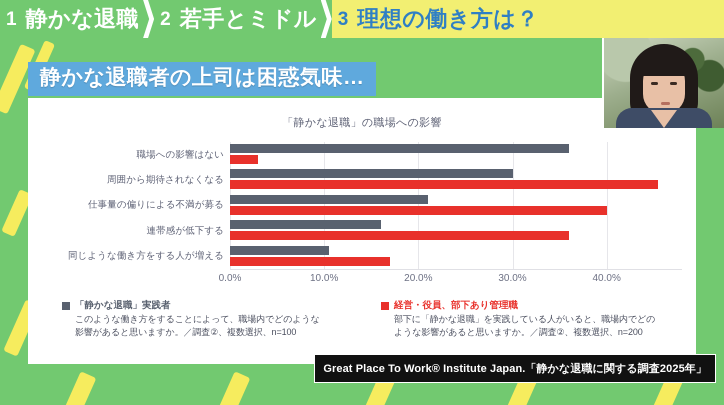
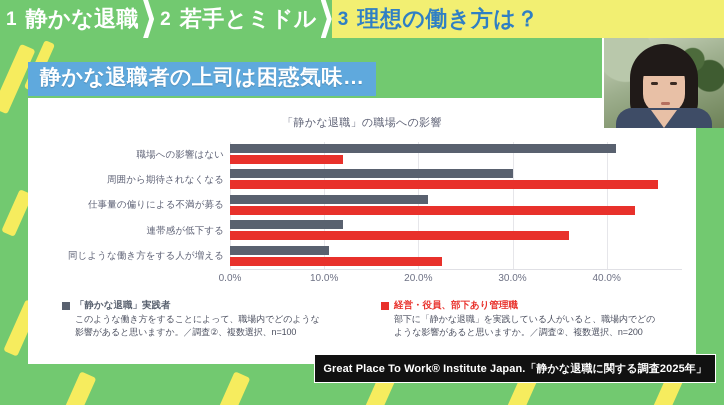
「静かな退職」実践者/職場への影響はない: 36% -> 41%
経営・役員、部下あり管理職/職場への影響はない: 3% -> 12%
経営・役員、部下あり管理職/仕事量の偏りによる不満が募る: 40% -> 43%
「静かな退職」実践者/連帯感が低下する: 16% -> 12%
経営・役員、部下あり管理職/同じような働き方をする人が増える: 17% -> 22%
